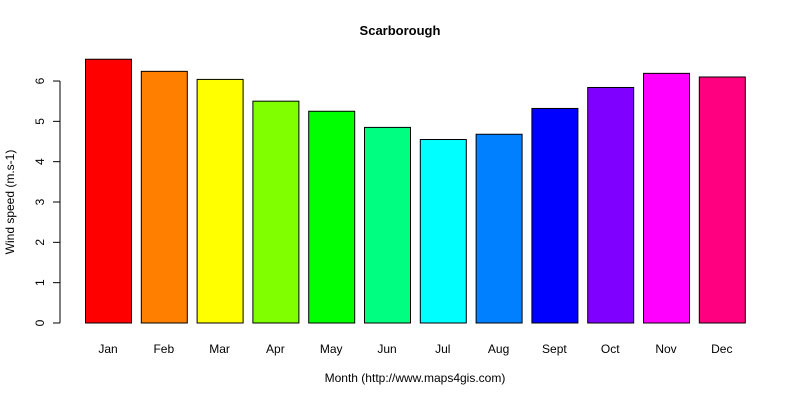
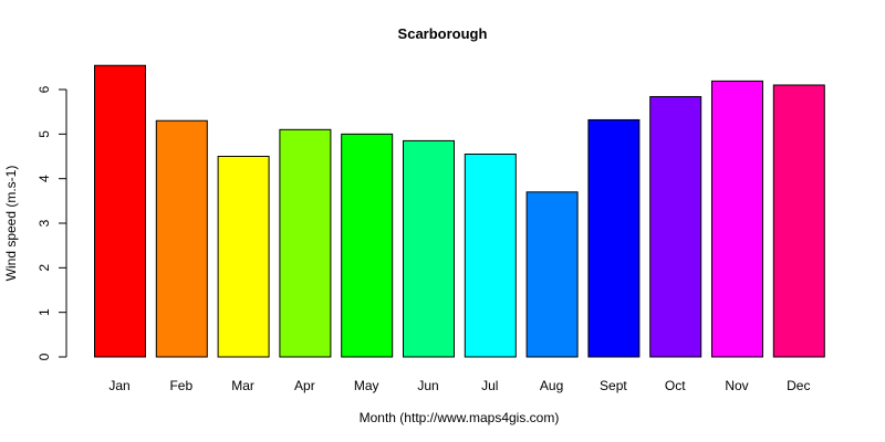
Feb: 6.2 -> 5.3
Mar: 6.0 -> 4.5
Apr: 5.5 -> 5.1
May: 5.2 -> 5.0
Aug: 4.7 -> 3.7
